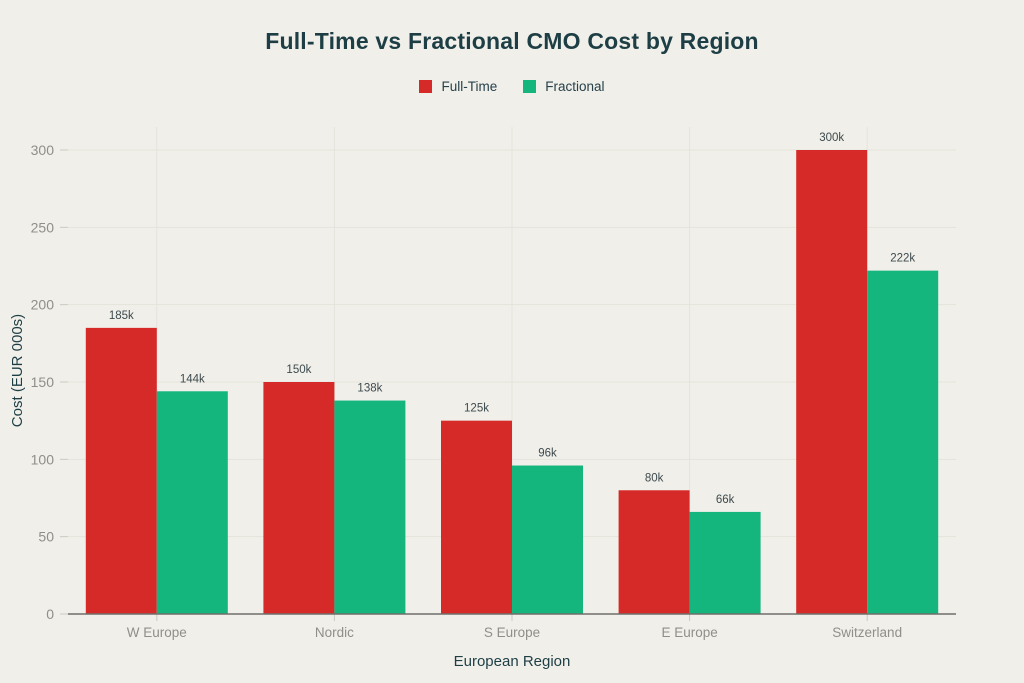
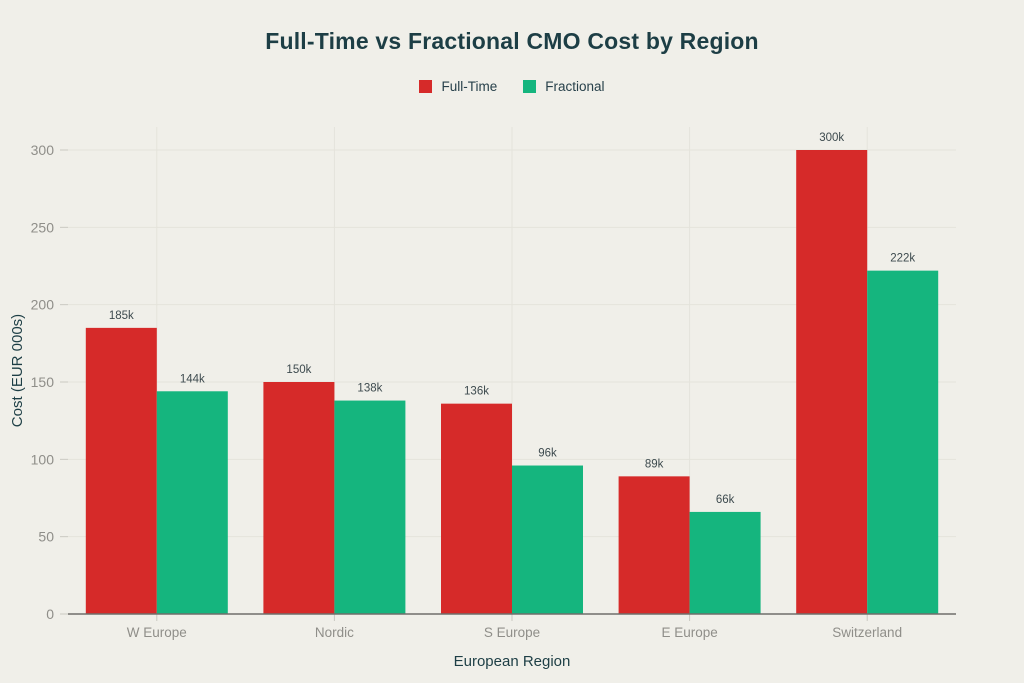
Full-Time/S Europe: 125k -> 136k
Full-Time/E Europe: 80k -> 89k
